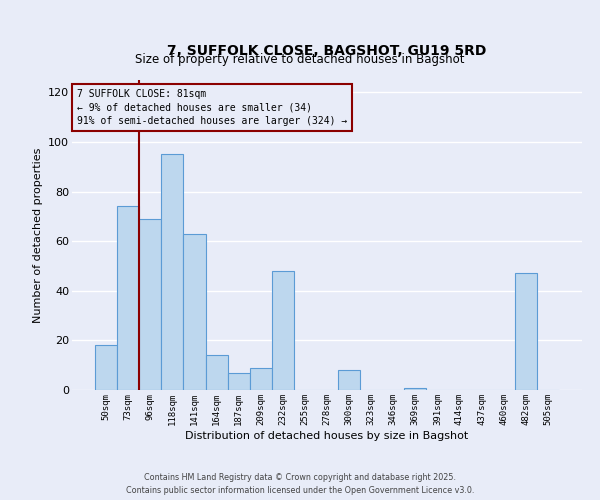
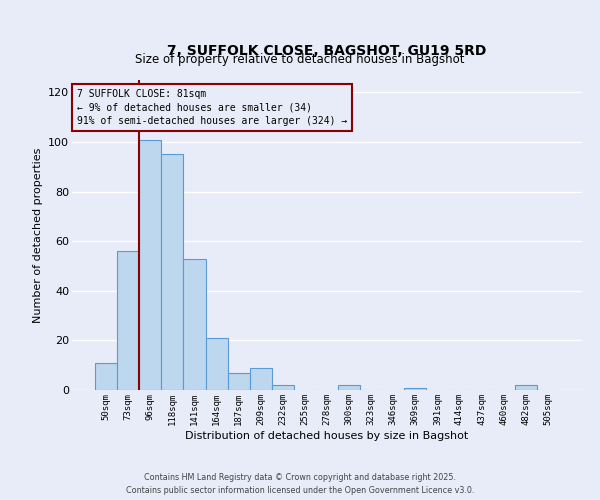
50sqm: 18 -> 11
73sqm: 74 -> 56
96sqm: 69 -> 101
141sqm: 63 -> 53
164sqm: 14 -> 21
232sqm: 48 -> 2
300sqm: 8 -> 2
482sqm: 47 -> 2
